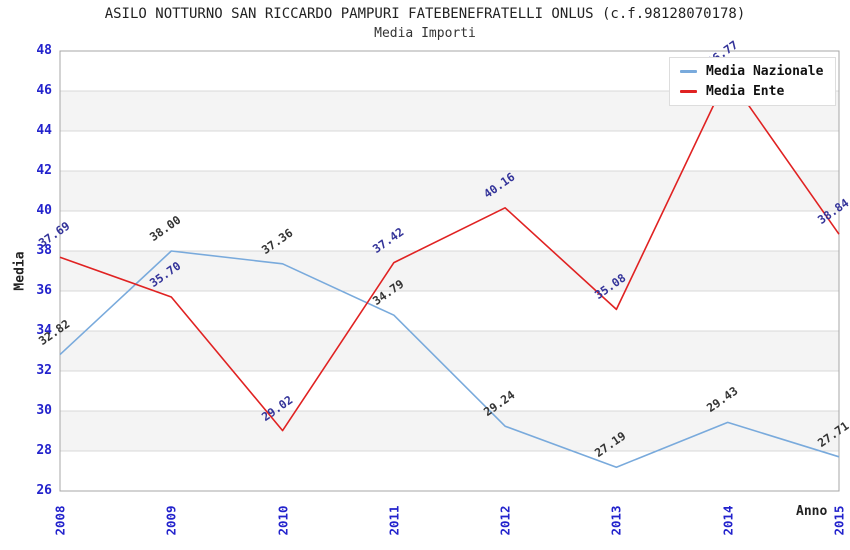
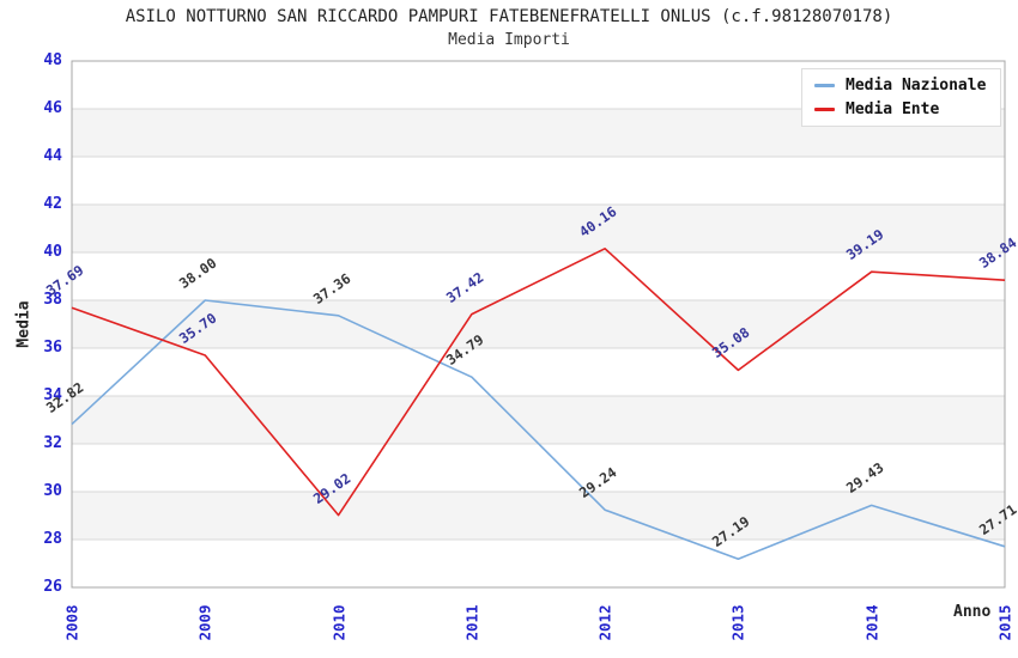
Media Ente/2014: 46.77 -> 39.19
